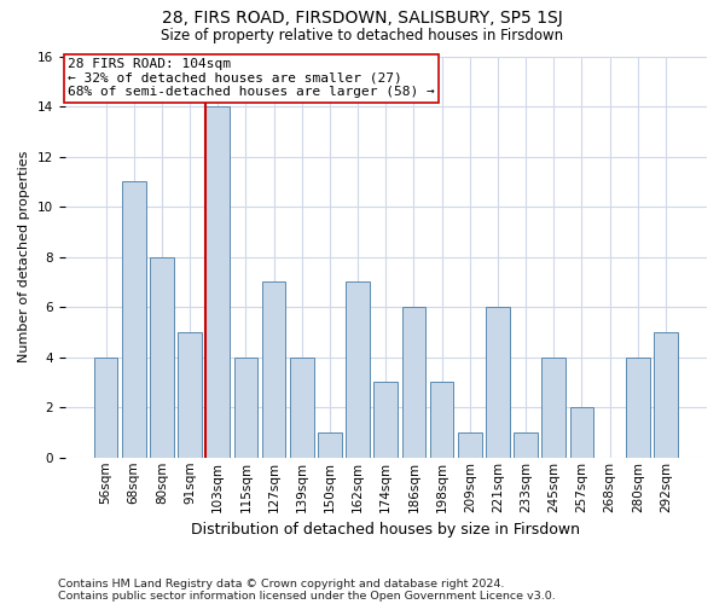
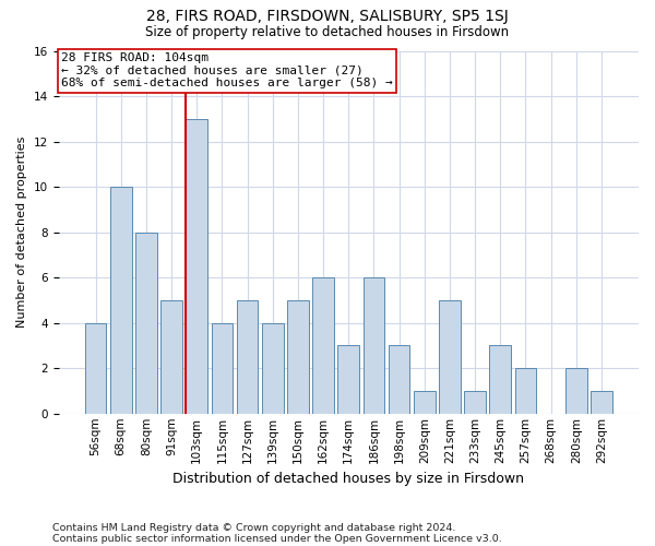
68sqm: 11 -> 10
103sqm: 14 -> 13
127sqm: 7 -> 5
150sqm: 1 -> 5
162sqm: 7 -> 6
221sqm: 6 -> 5
245sqm: 4 -> 3
280sqm: 4 -> 2
292sqm: 5 -> 1
